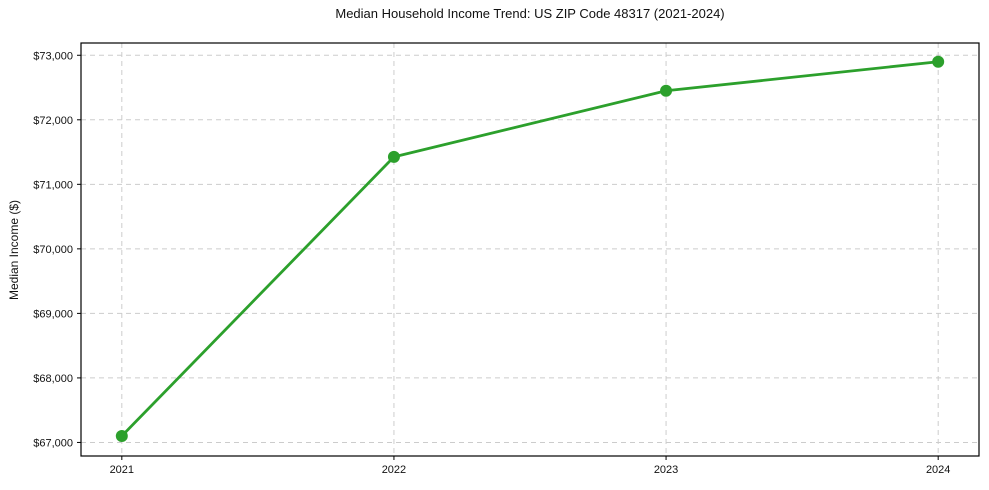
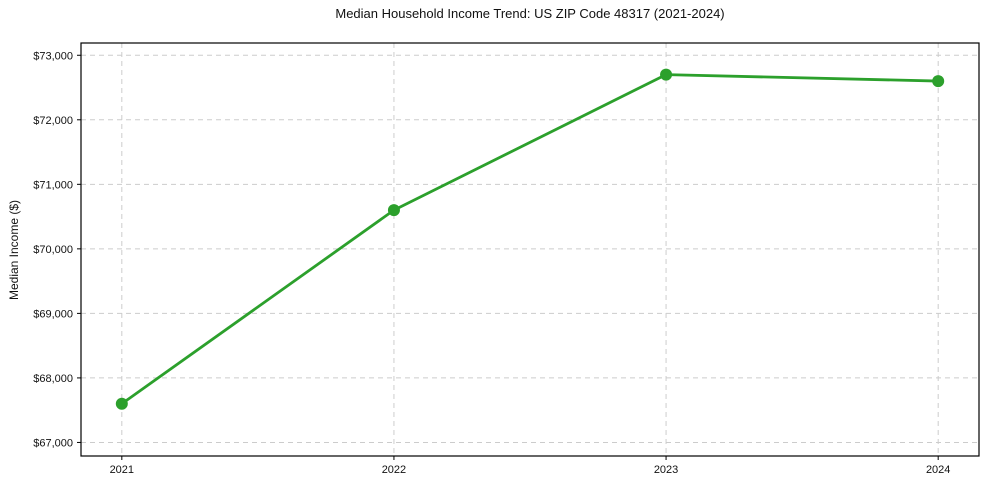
2021: $67100 -> $67600
2022: $71400 -> $70600
2023: $72400 -> $72700
2024: $72900 -> $72600
